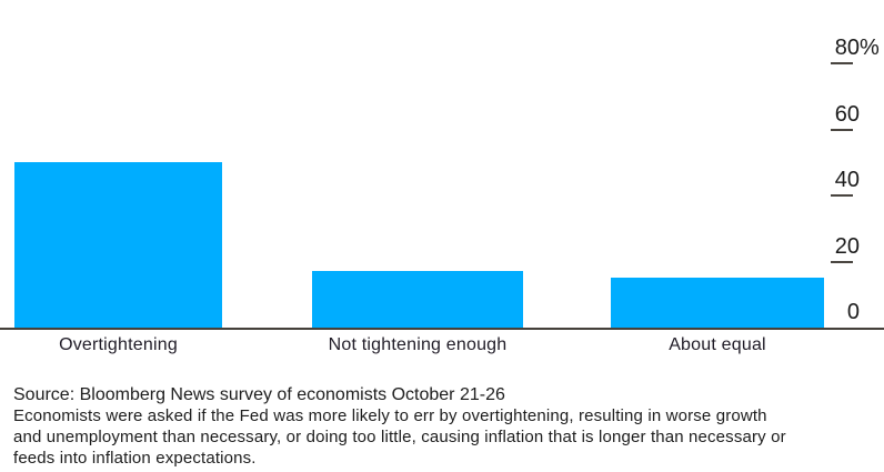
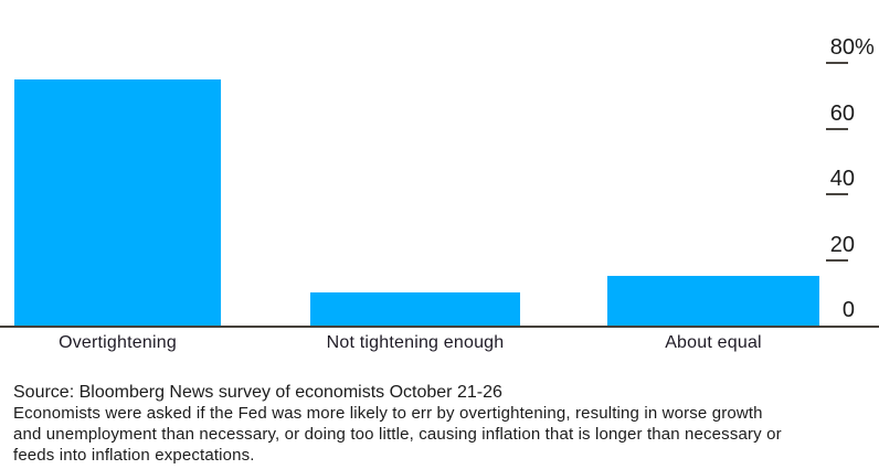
Overtightening: 50 -> 75
Not tightening enough: 17 -> 10
